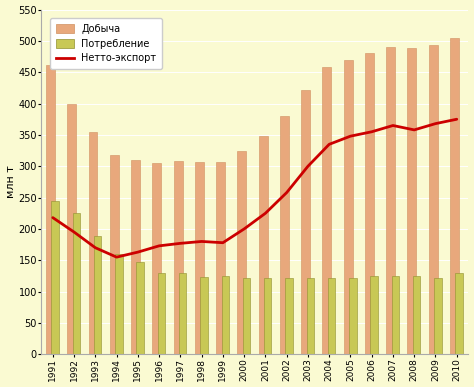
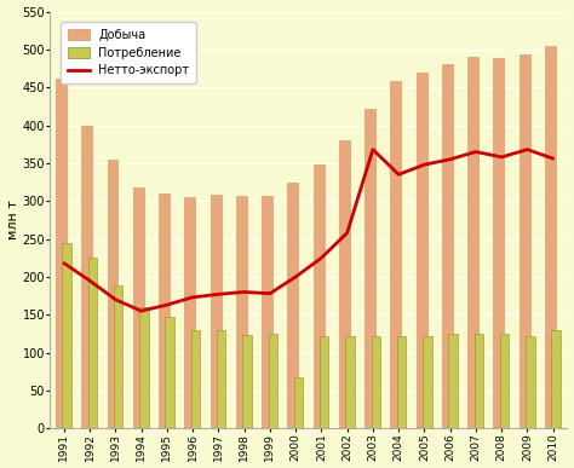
Потребление/2000: 122 -> 68
Нетто-экспорт/2003: 300 -> 368
Нетто-экспорт/2010: 375 -> 356
